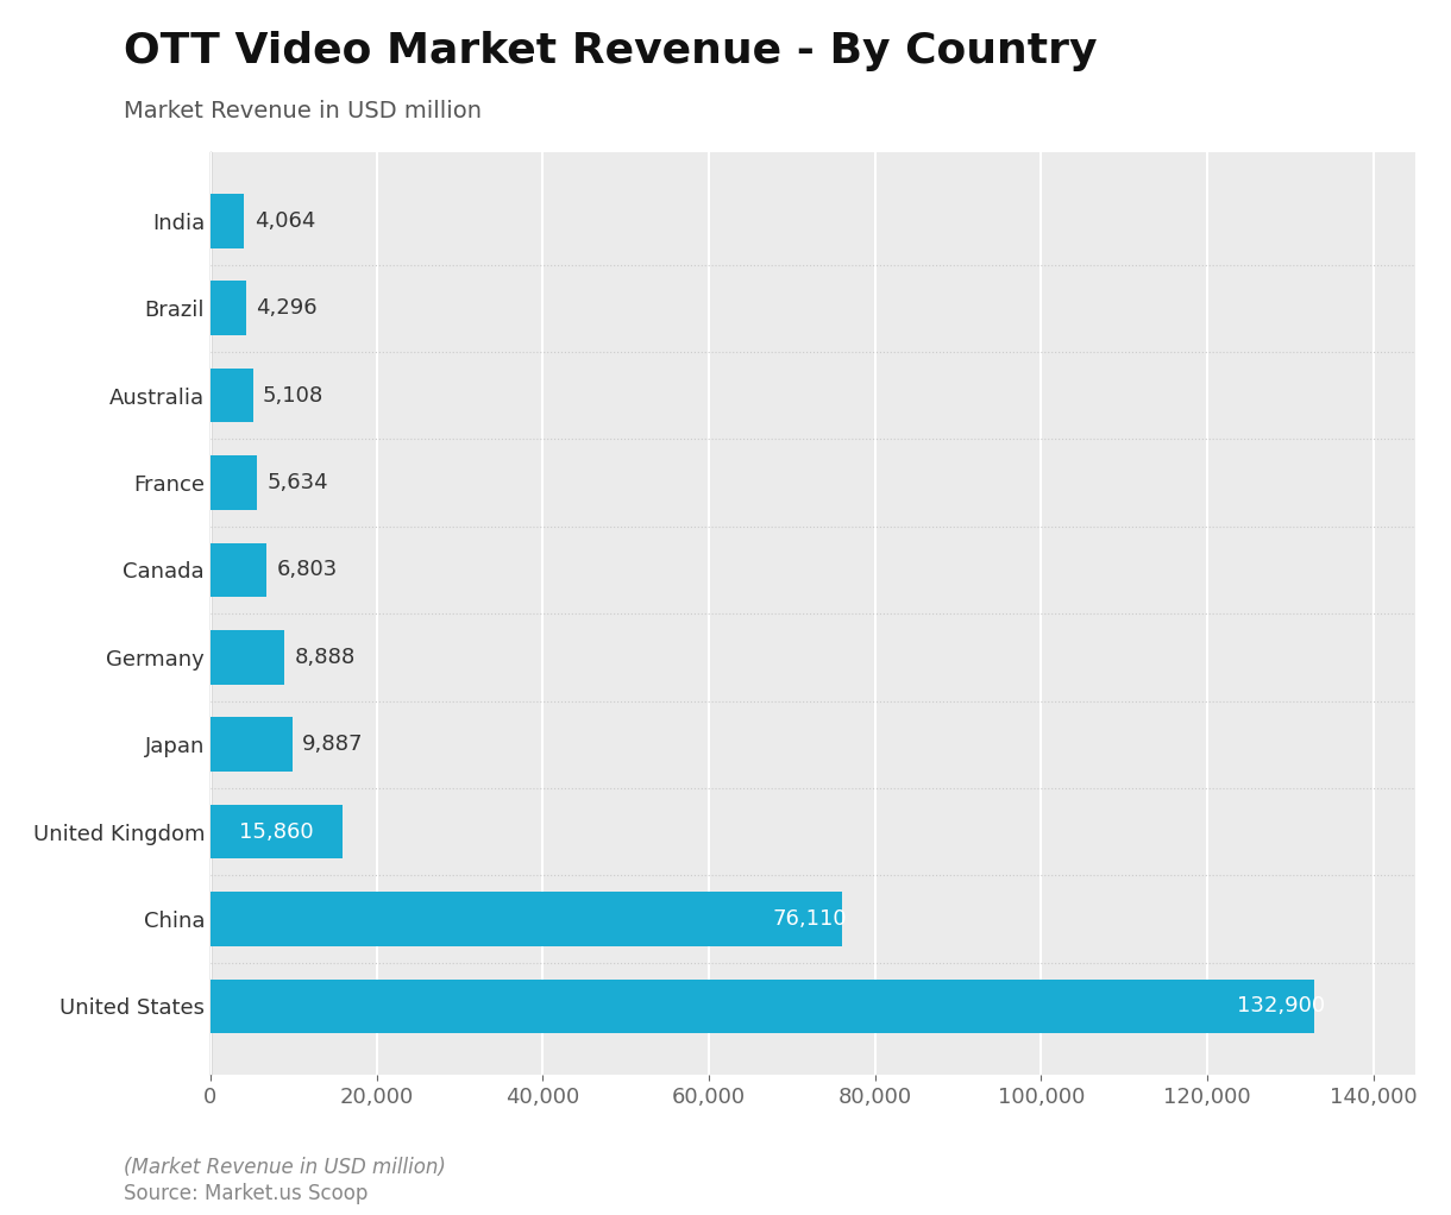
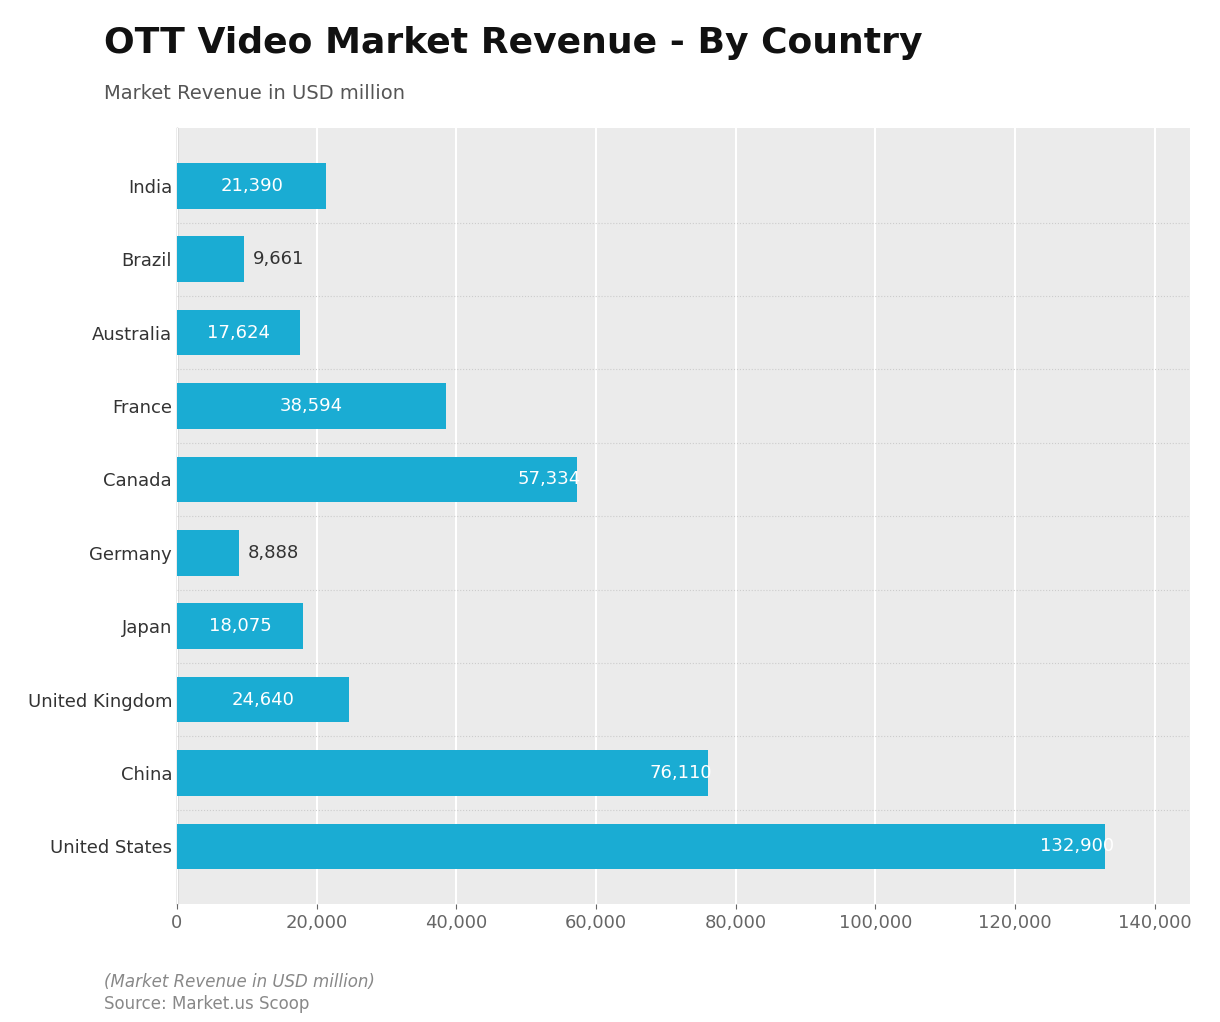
India: 4,064 -> 21,390
Brazil: 4,296 -> 9,661
Australia: 5,108 -> 17,624
France: 5,634 -> 38,594
Canada: 6,803 -> 57,334
Japan: 9,887 -> 18,075
United Kingdom: 15,860 -> 24,640
